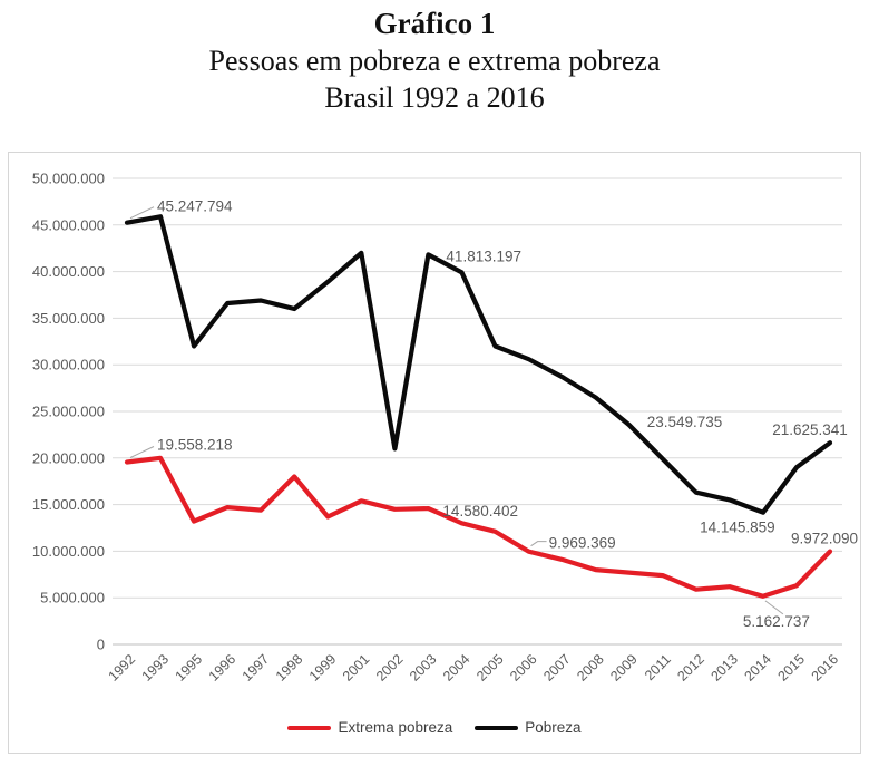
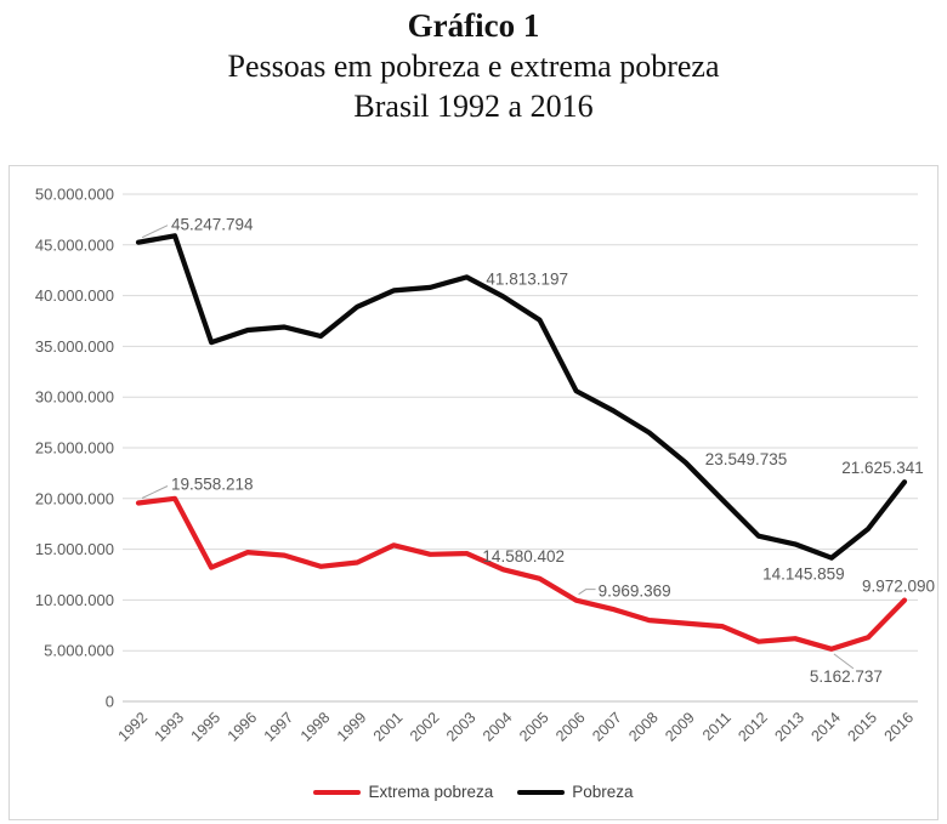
Pobreza/1995: 32000000 -> 35000000
Extrema pobreza/1998: 18000000 -> 13000000
Pobreza/2001: 42000000 -> 40000000
Pobreza/2002: 21000000 -> 41000000
Pobreza/2005: 32000000 -> 38000000
Pobreza/2015: 19000000 -> 17000000
